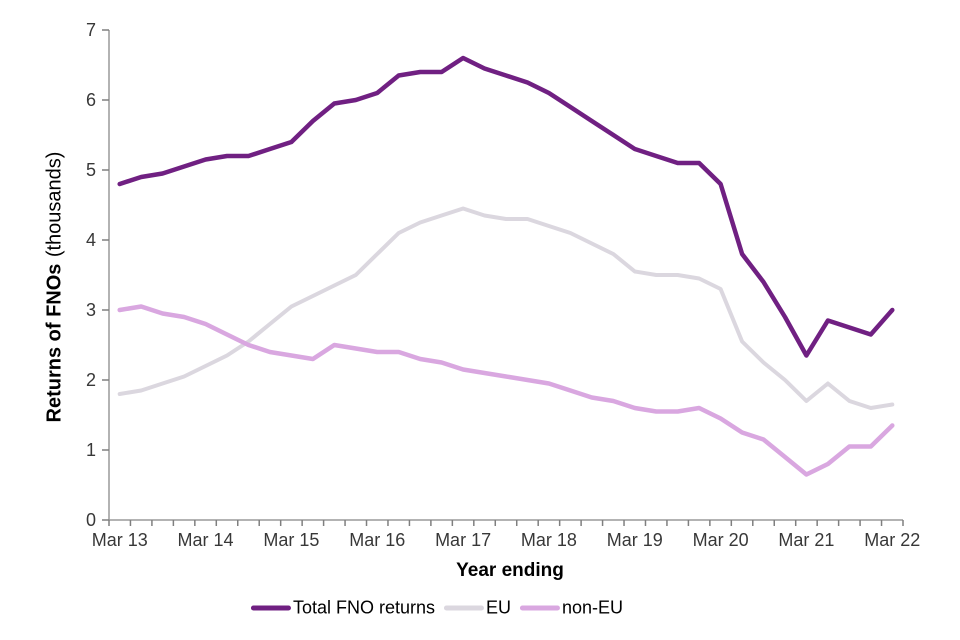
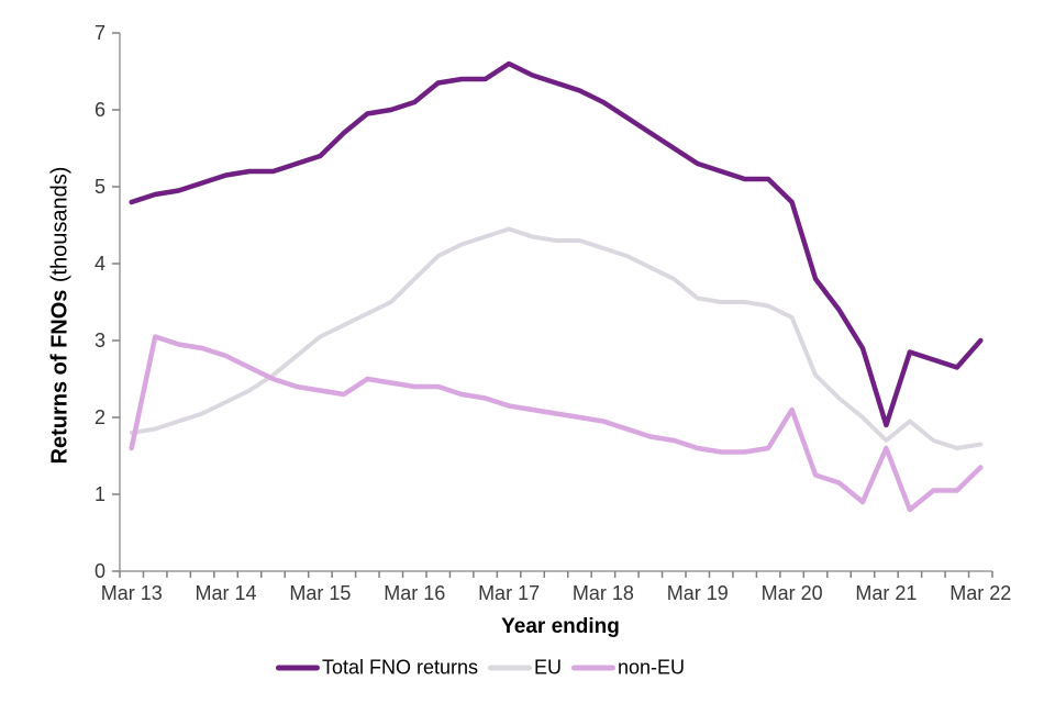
non-EU/Mar 13: 3.0 -> 1.6
non-EU/Mar 20: 1.4 -> 2.1
Total FNO returns/Mar 21: 2.4 -> 1.9
non-EU/Mar 21: 0.7 -> 1.6
